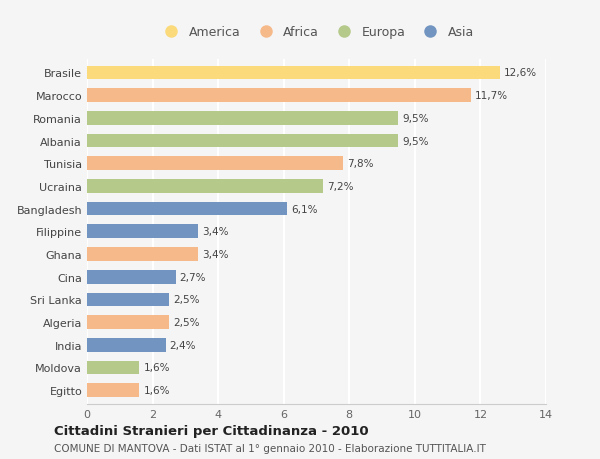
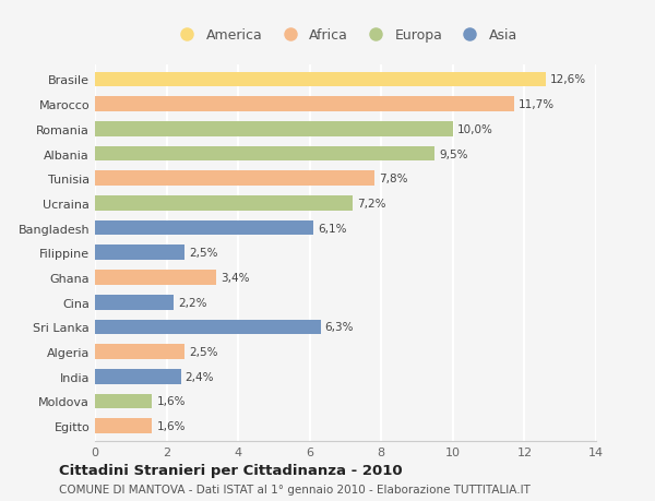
Romania: 9,5% -> 10,0%
Filippine: 3,4% -> 2,5%
Cina: 2,7% -> 2,2%
Sri Lanka: 2,5% -> 6,3%
